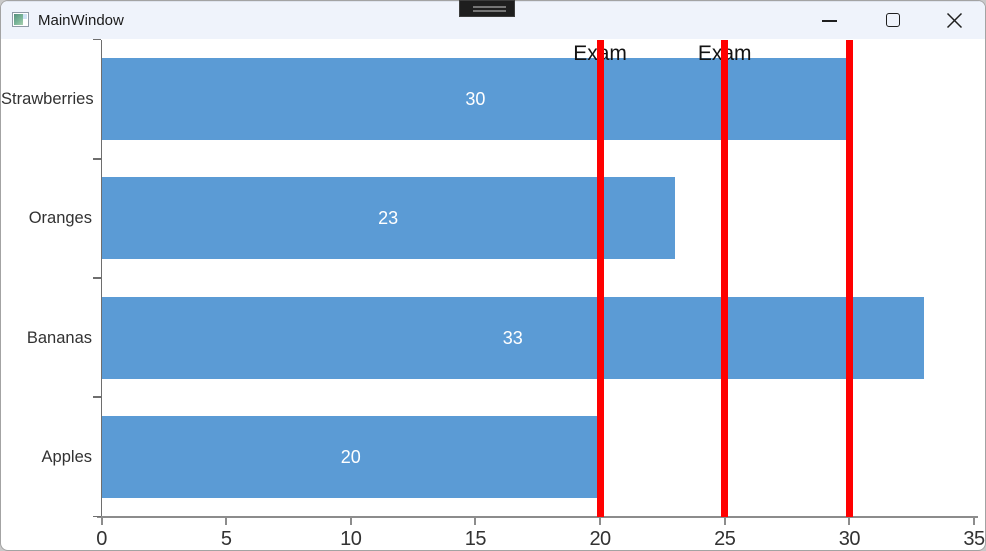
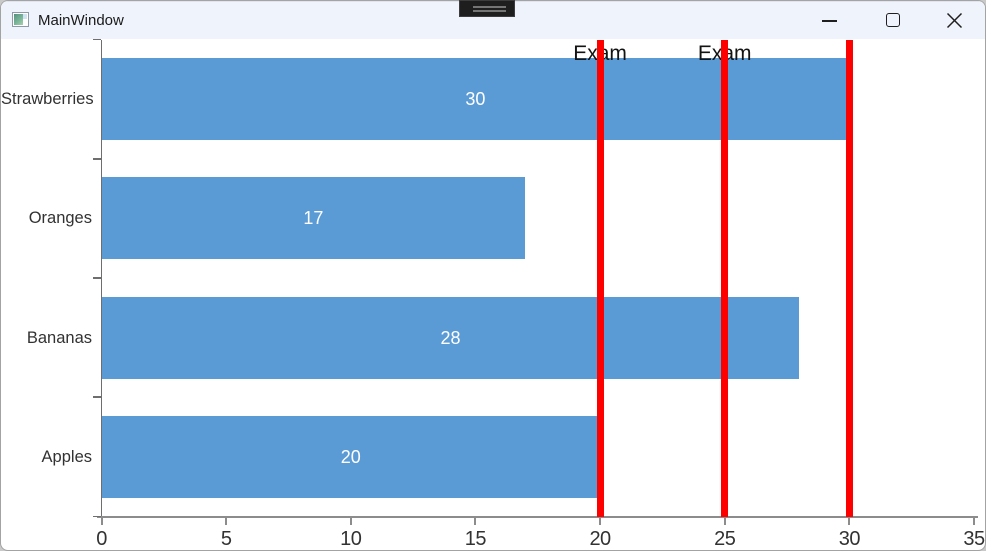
Oranges: 23 -> 17
Bananas: 33 -> 28
